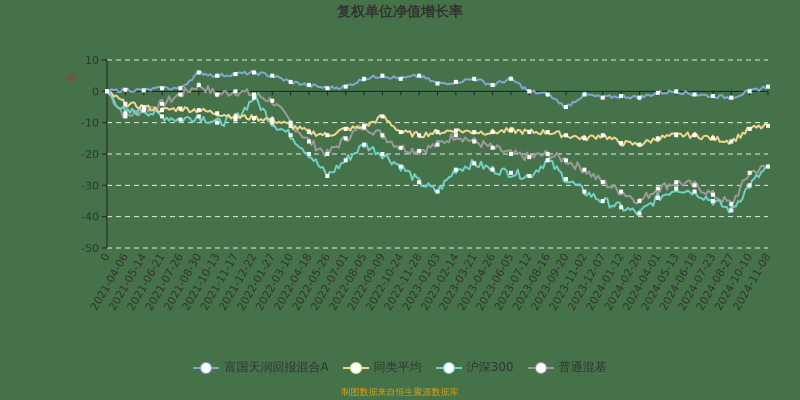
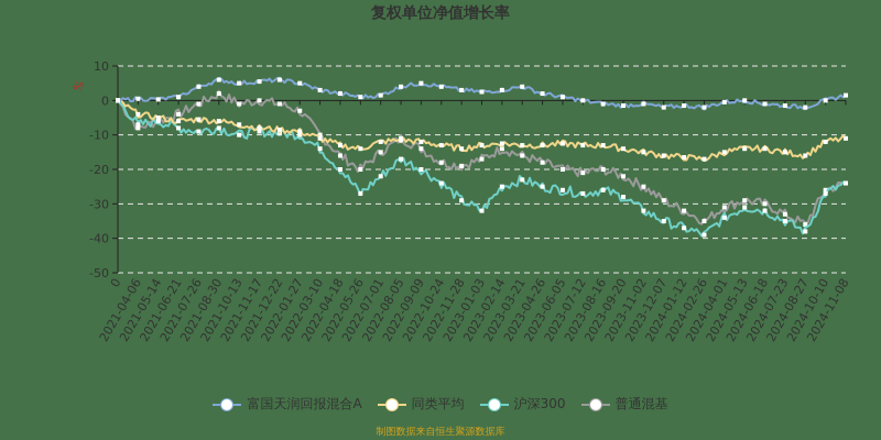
富国天润回报混合A/2021-07-26: 1 -> 4
沪深300/2021-12-22: -2 -> -10
同类平均/2022-09-09: -8 -> -12
富国天润回报混合A/2022-11-28: 5 -> 3
富国天润回报混合A/2023-06-05: 4 -> 1
沪深300/2023-08-16: -22 -> -26
富国天润回报混合A/2023-09-20: -5 -> -2
同类平均/2023-12-07: -14 -> -16
沪深300/2024-10-10: -30 -> -27
